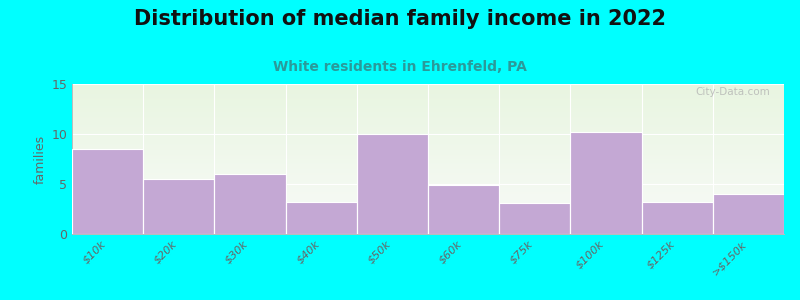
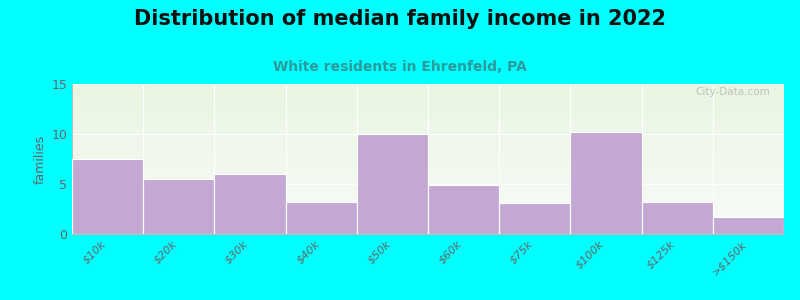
$10k: 8.5 -> 7.5
>$150k: 4.0 -> 1.7
